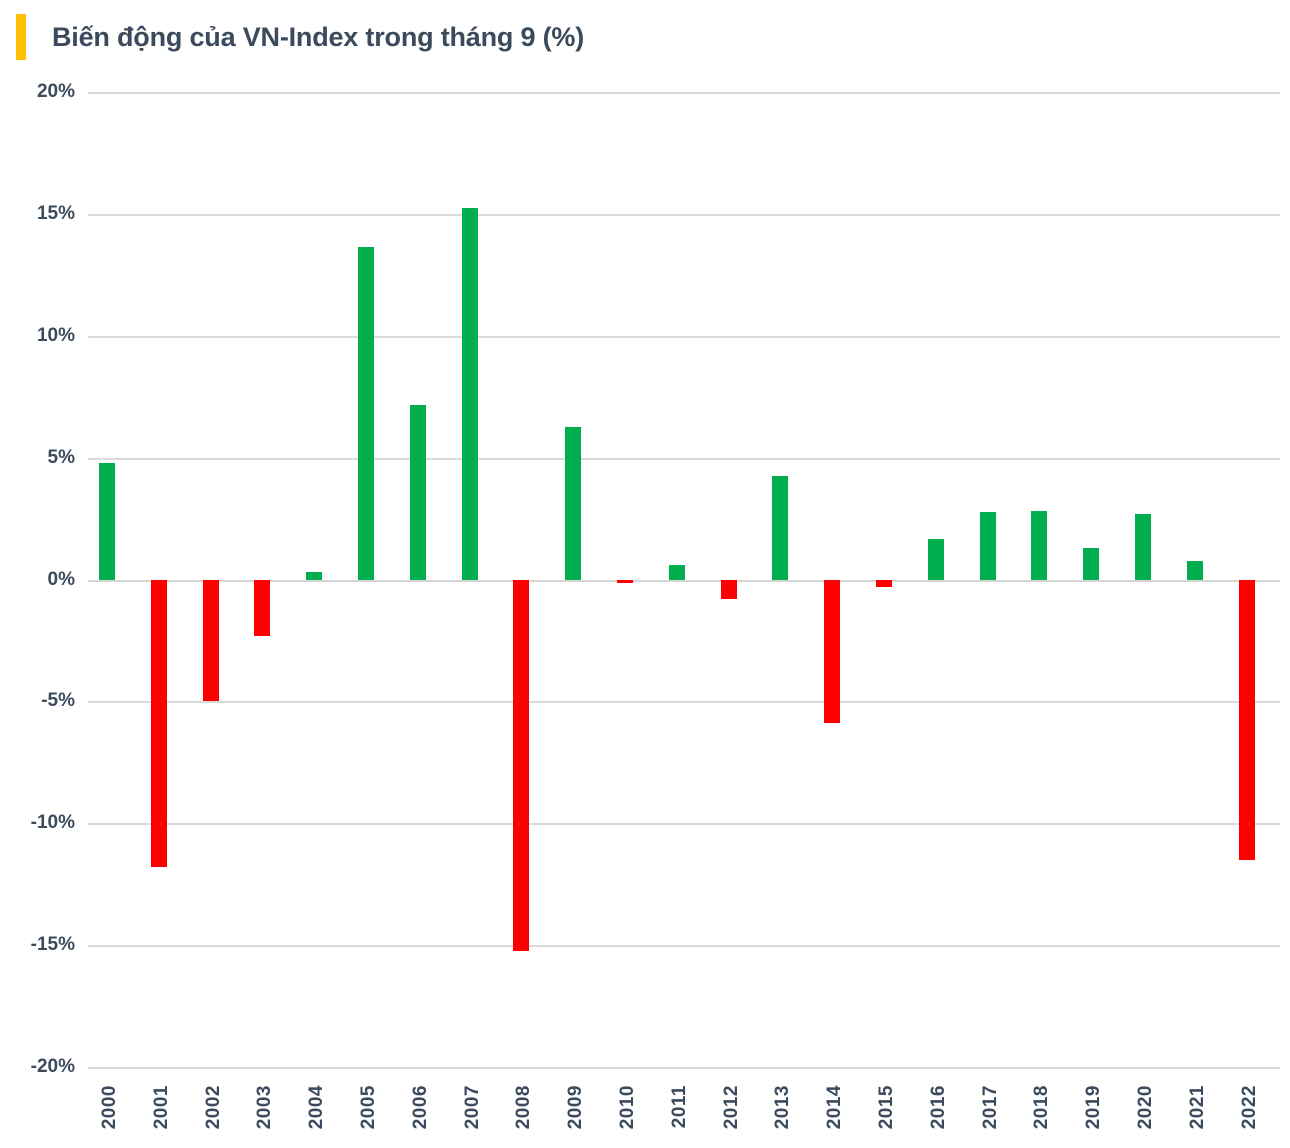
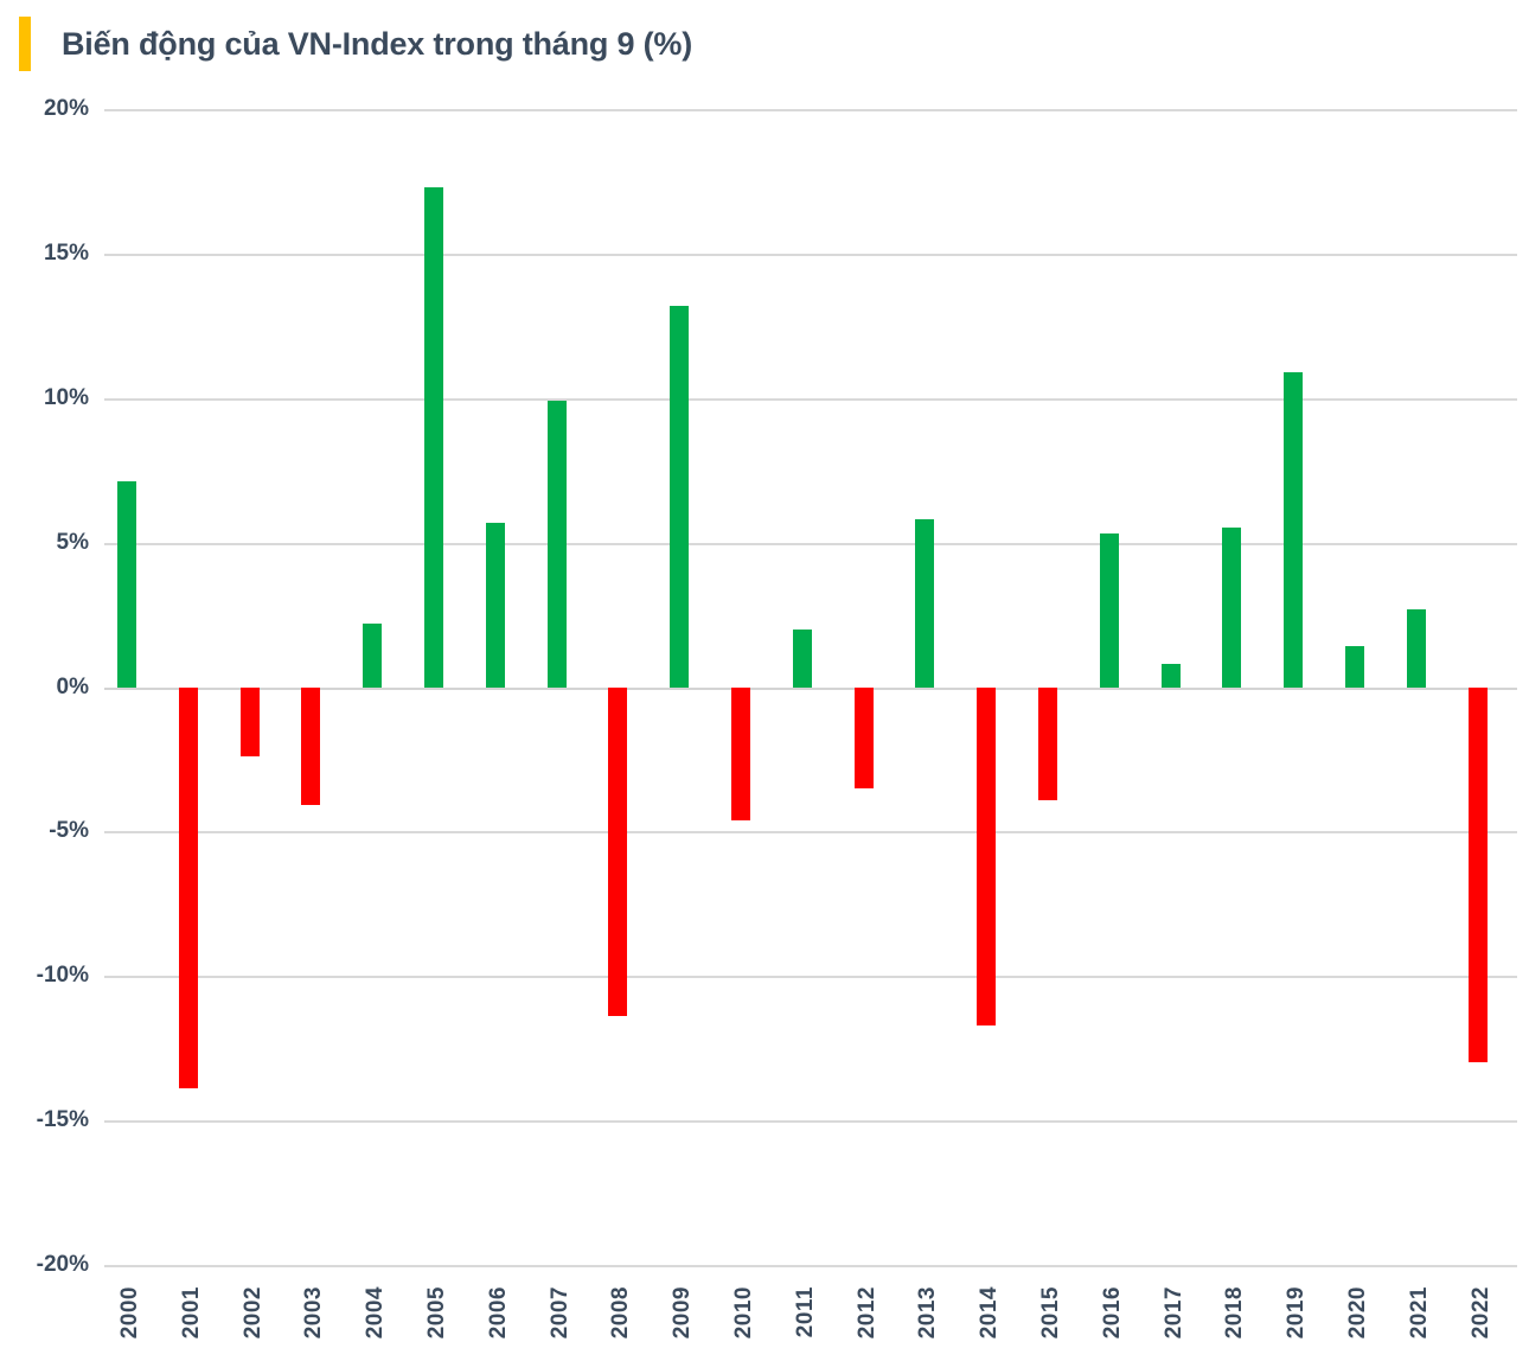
2000: 4.8% -> 7.1%
2001: -11.8% -> -13.9%
2002: -5.0% -> -2.4%
2003: -2.3% -> -4.1%
2004: 0.3% -> 2.2%
2005: 13.7% -> 17.3%
2006: 7.2% -> 5.7%
2007: 15.2% -> 9.9%
2008: -15.2% -> -11.4%
2009: 6.2% -> 13.2%
2010: -0.1% -> -4.6%
2011: 0.6% -> 2.0%
2012: -0.8% -> -3.5%
2013: 4.2% -> 5.8%
2014: -5.9% -> -11.7%
2015: -0.3% -> -3.9%
2016: 1.6% -> 5.3%
2017: 2.8% -> 0.8%
2018: 2.8% -> 5.5%
2019: 1.3% -> 10.9%
2020: 2.7% -> 1.4%
2021: 0.8% -> 2.7%
2022: -11.5% -> -13.0%
